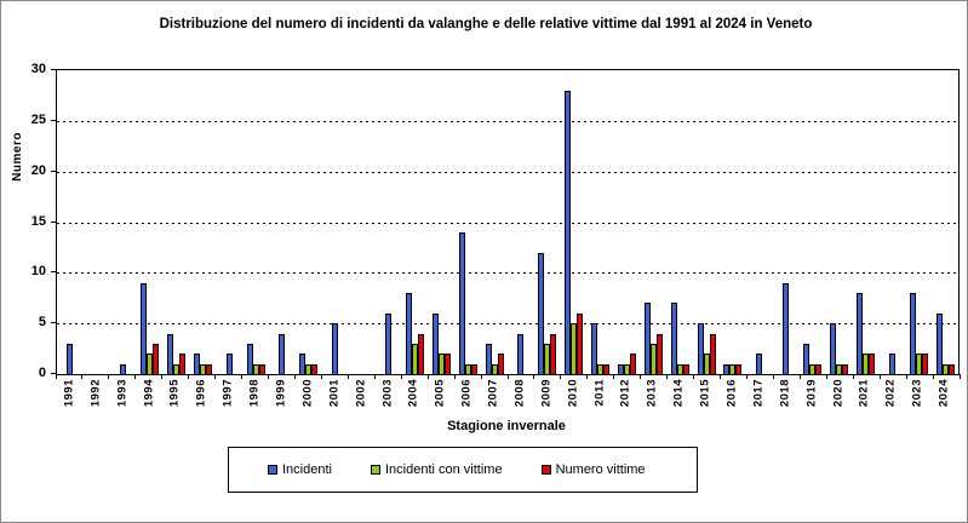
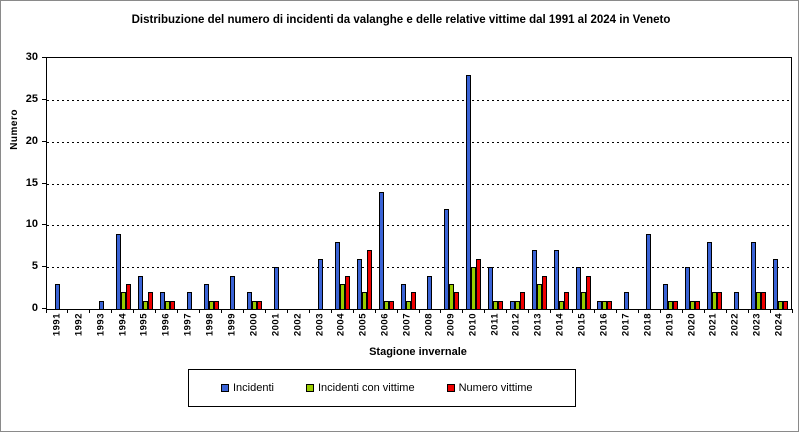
Numero vittime/2005: 2 -> 7
Numero vittime/2009: 4 -> 2
Numero vittime/2014: 1 -> 2
